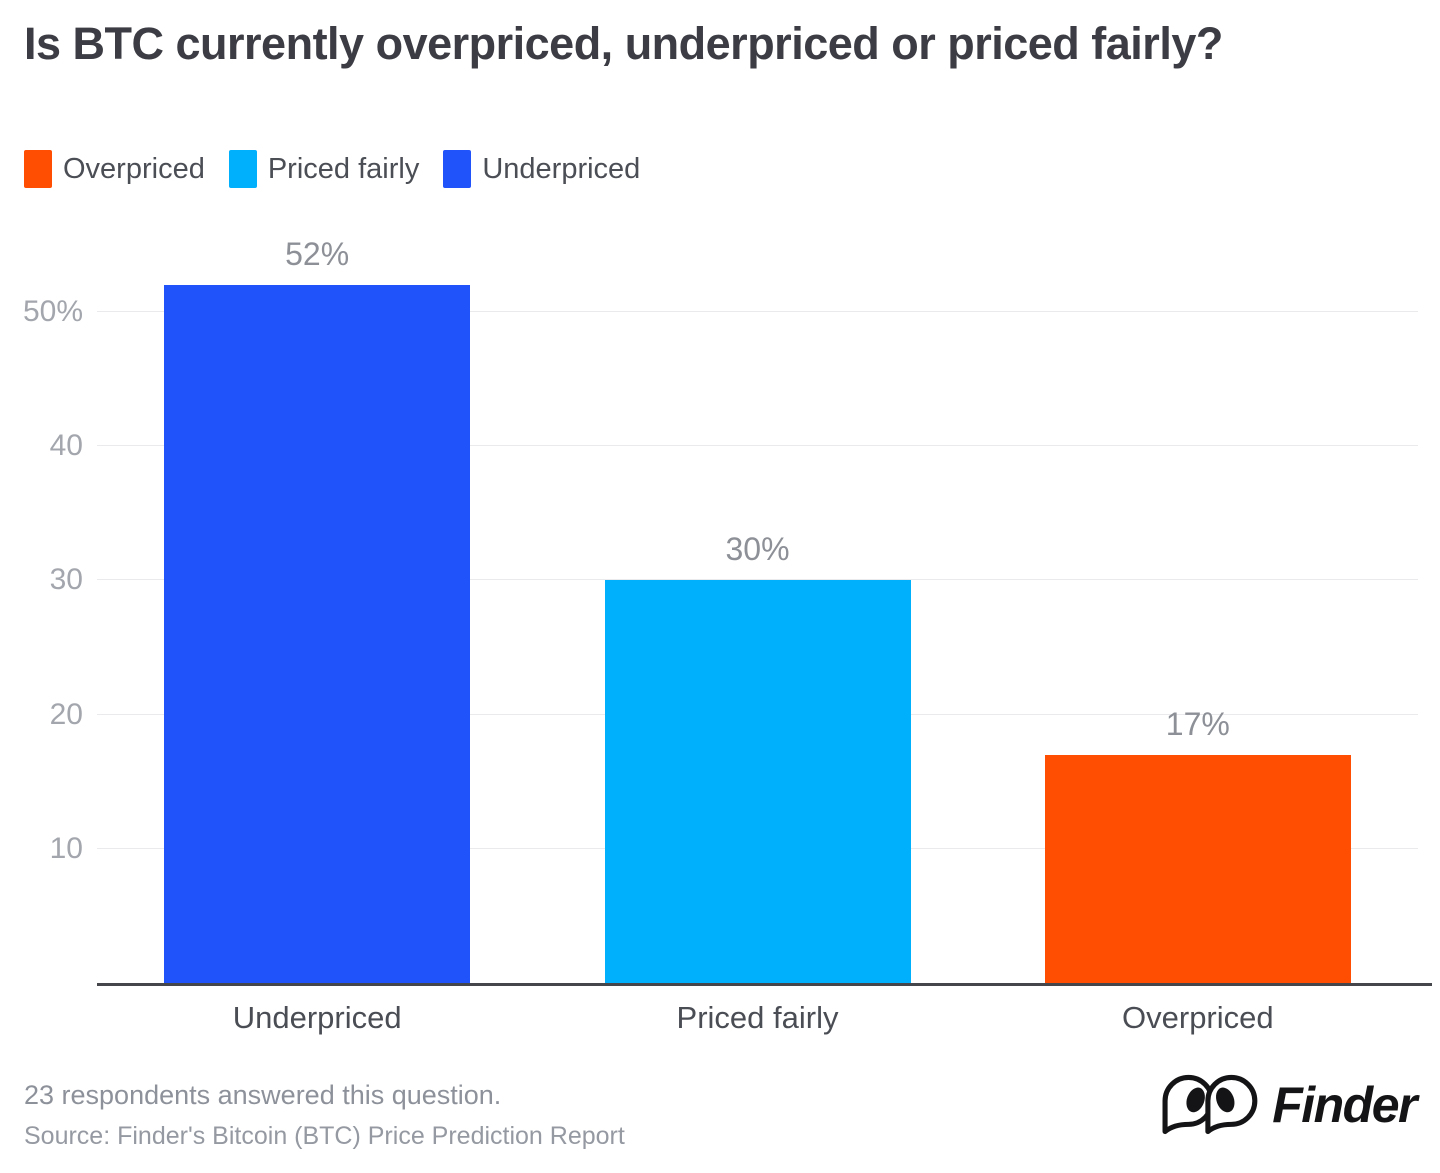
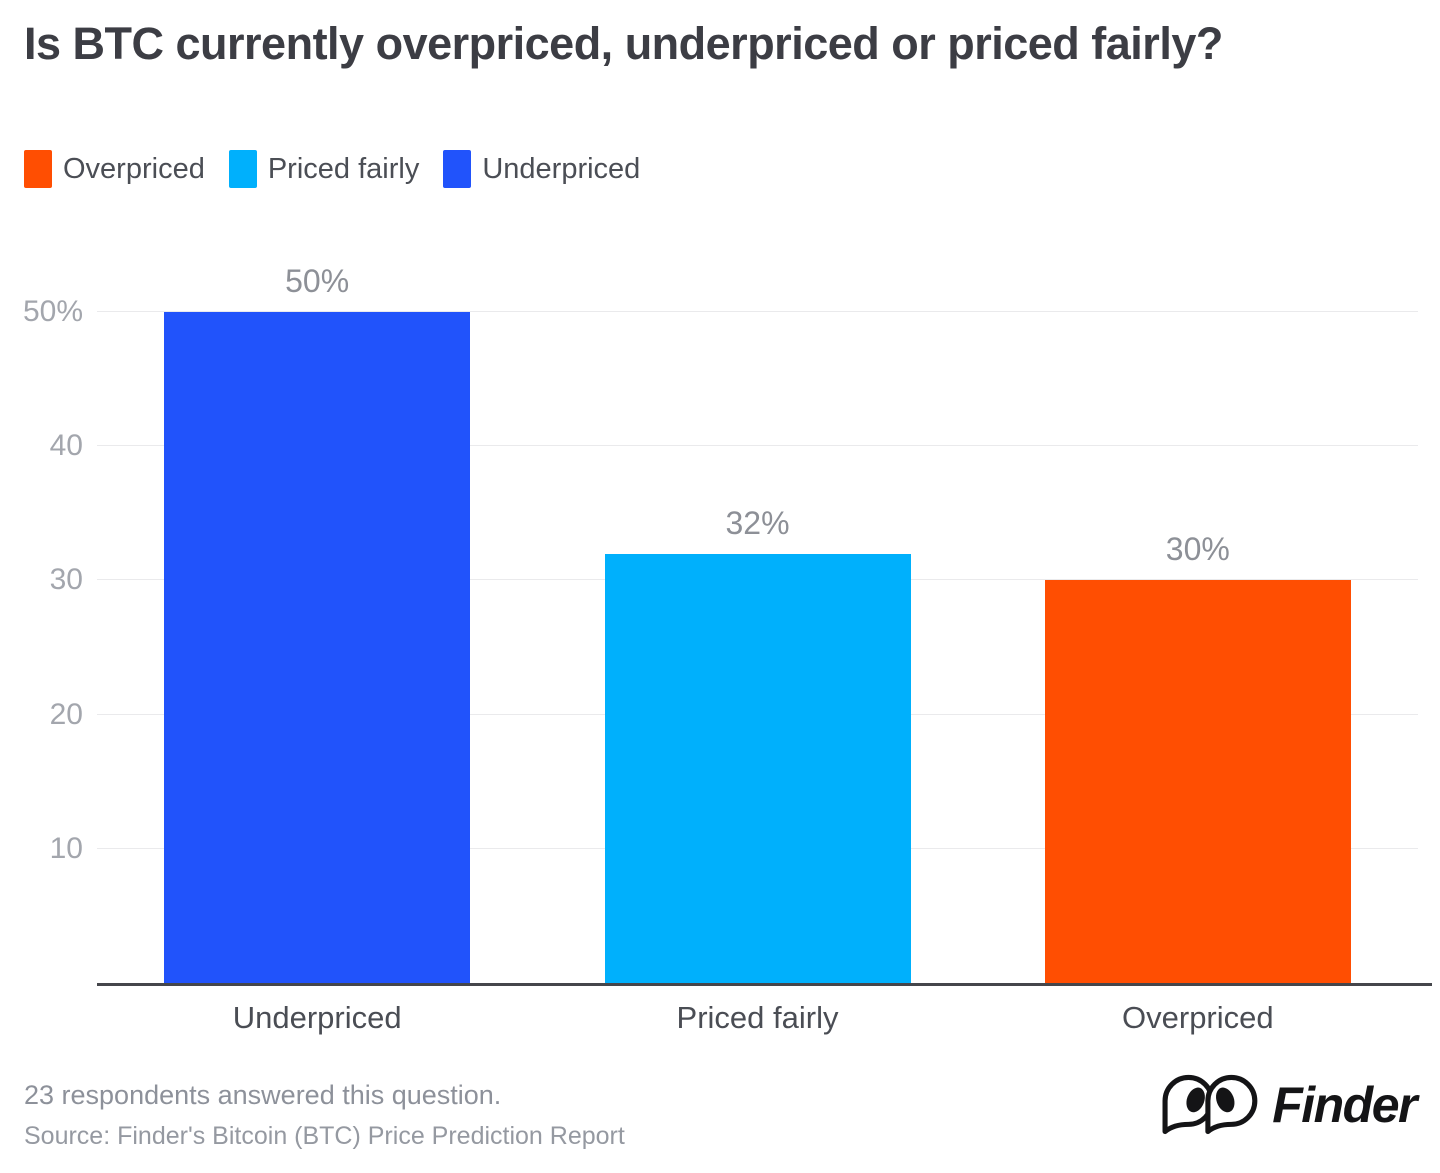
Underpriced: 52% -> 50%
Priced fairly: 30% -> 32%
Overpriced: 17% -> 30%
